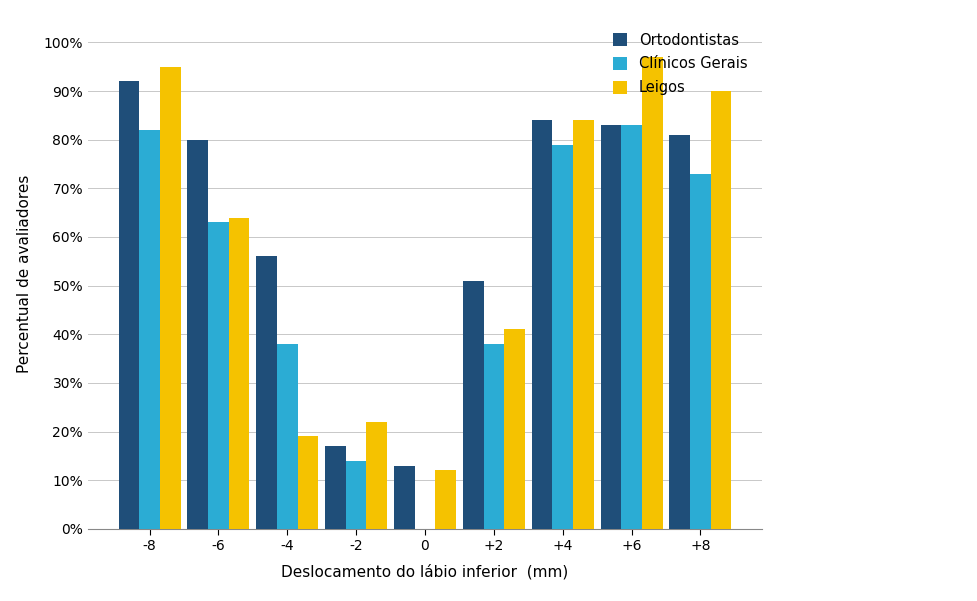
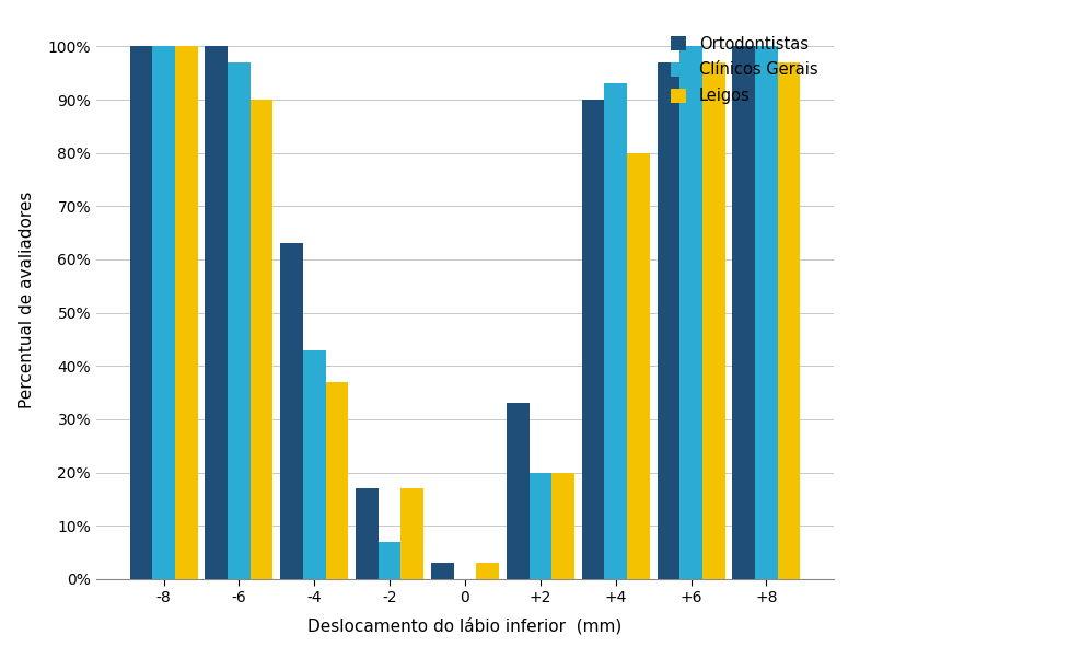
Ortodontistas/-8: 92% -> 100%
Clínicos Gerais/-8: 82% -> 100%
Leigos/-8: 95% -> 100%
Ortodontistas/-6: 80% -> 100%
Clínicos Gerais/-6: 63% -> 97%
Leigos/-6: 64% -> 90%
Ortodontistas/-4: 56% -> 63%
Clínicos Gerais/-4: 38% -> 43%
Leigos/-4: 19% -> 37%
Clínicos Gerais/-2: 14% -> 7%
Leigos/-2: 22% -> 17%
Ortodontistas/0: 13% -> 3%
Leigos/0: 12% -> 3%
Ortodontistas/+2: 51% -> 33%
Clínicos Gerais/+2: 38% -> 20%
Leigos/+2: 41% -> 20%
Ortodontistas/+4: 84% -> 90%
Clínicos Gerais/+4: 79% -> 93%
Leigos/+4: 84% -> 80%
Ortodontistas/+6: 83% -> 97%
Clínicos Gerais/+6: 83% -> 100%
Ortodontistas/+8: 81% -> 100%
Clínicos Gerais/+8: 73% -> 100%
Leigos/+8: 90% -> 97%
